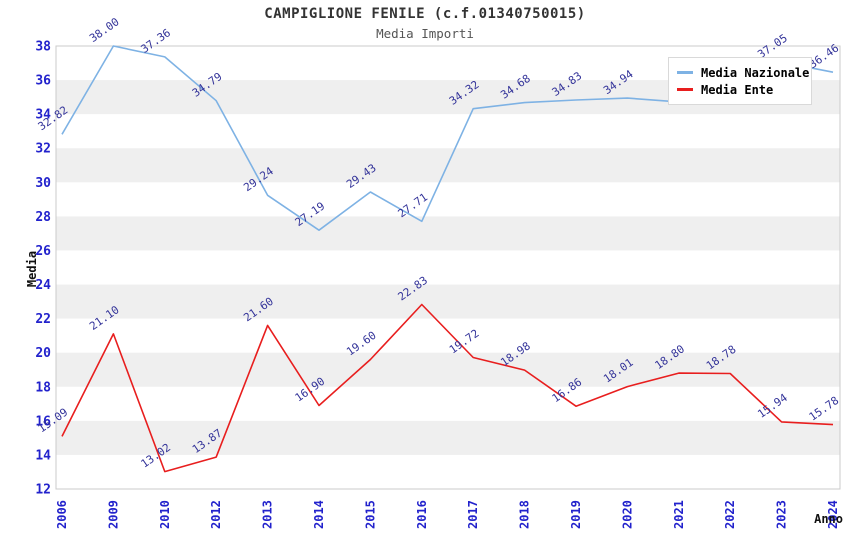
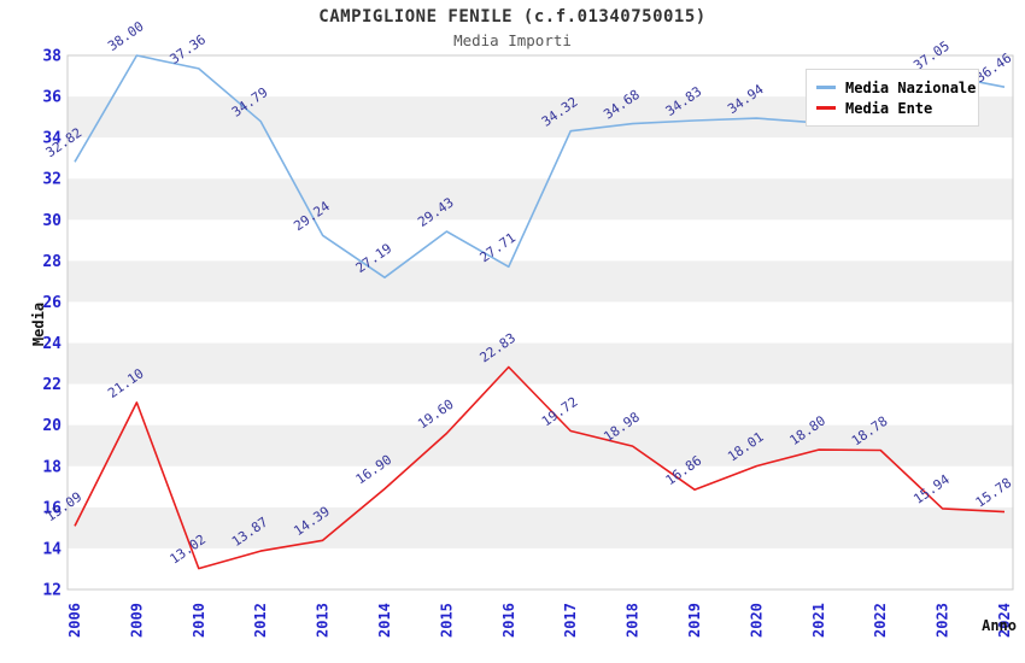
Media Ente/2013: 21.60 -> 14.39
